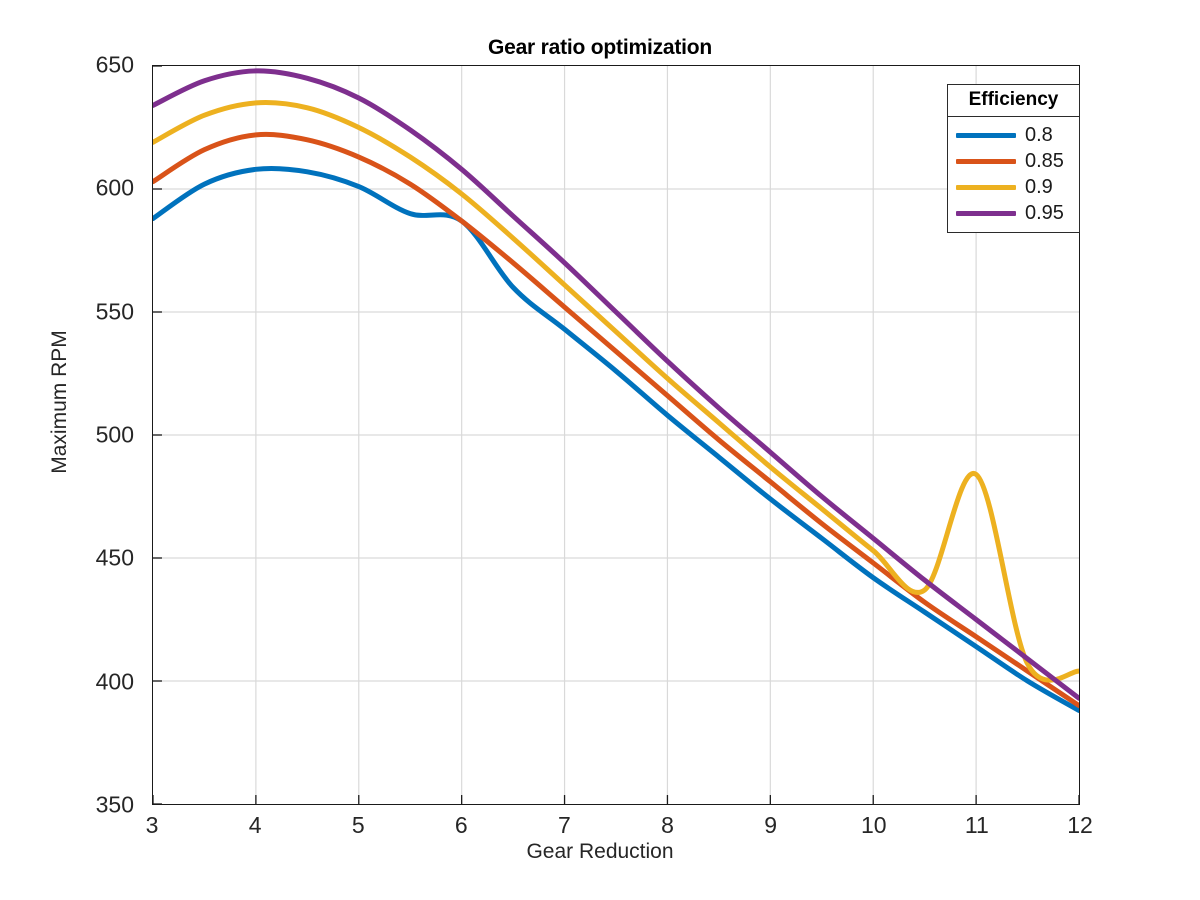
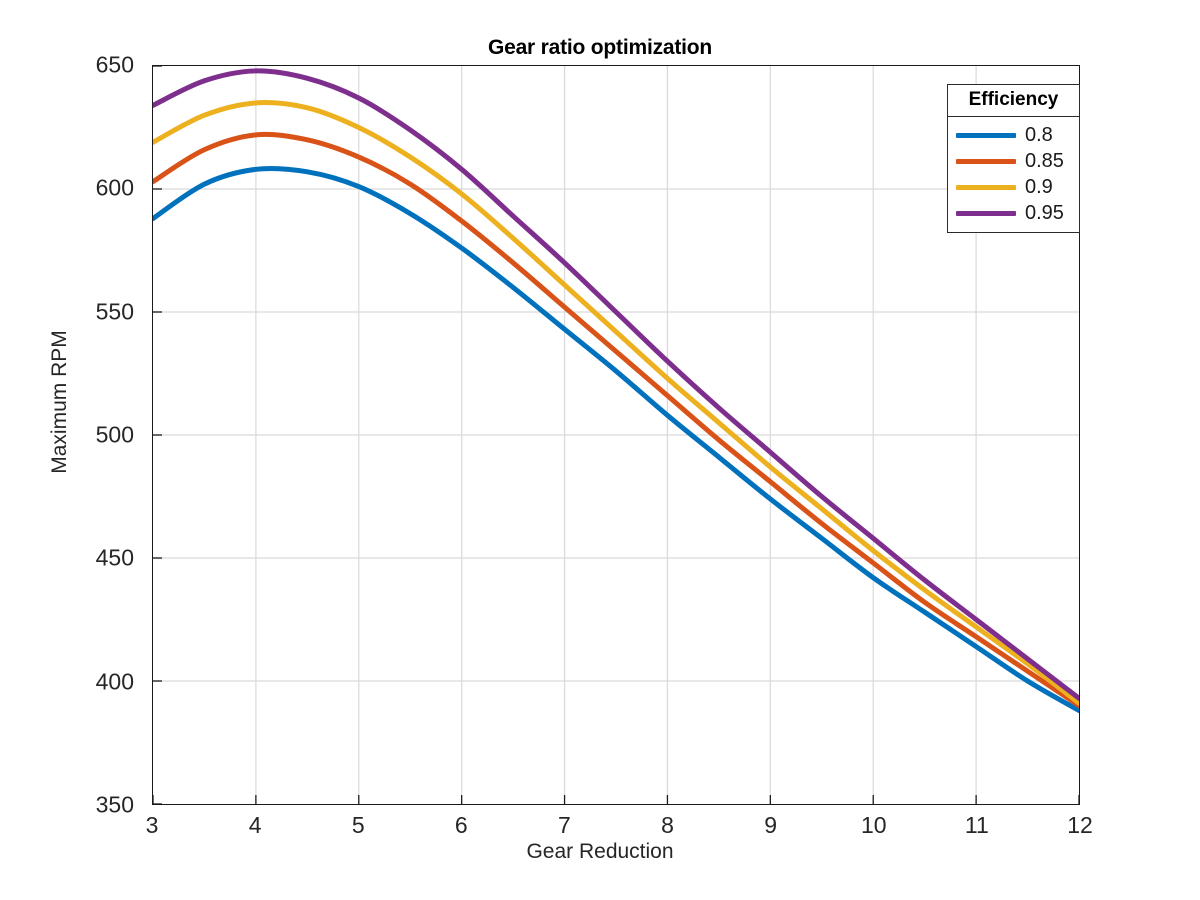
0.8/6: 587 -> 576
0.9/11: 484 -> 422
0.9/12: 404 -> 391
